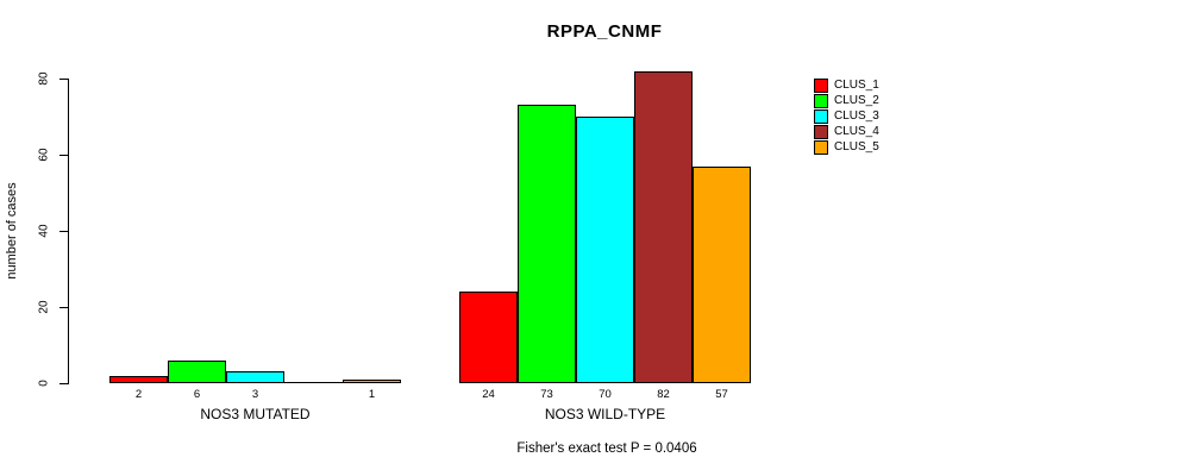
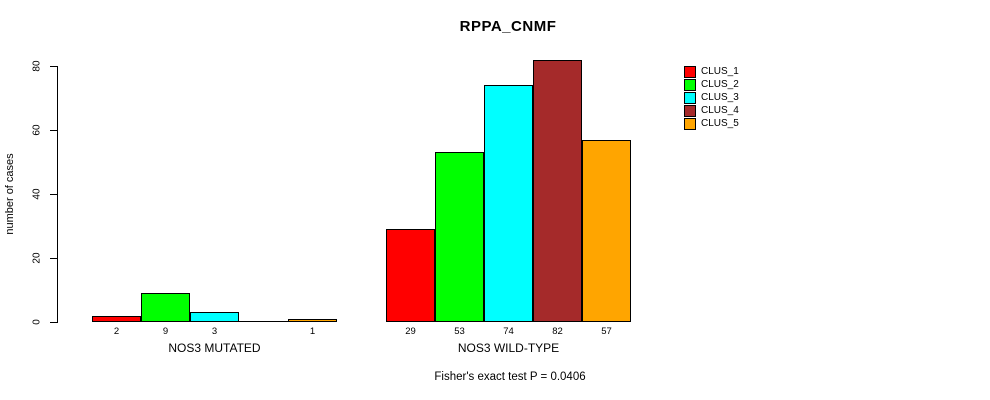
CLUS_2/NOS3 MUTATED: 6 -> 9
CLUS_1/NOS3 WILD-TYPE: 24 -> 29
CLUS_2/NOS3 WILD-TYPE: 73 -> 53
CLUS_3/NOS3 WILD-TYPE: 70 -> 74
